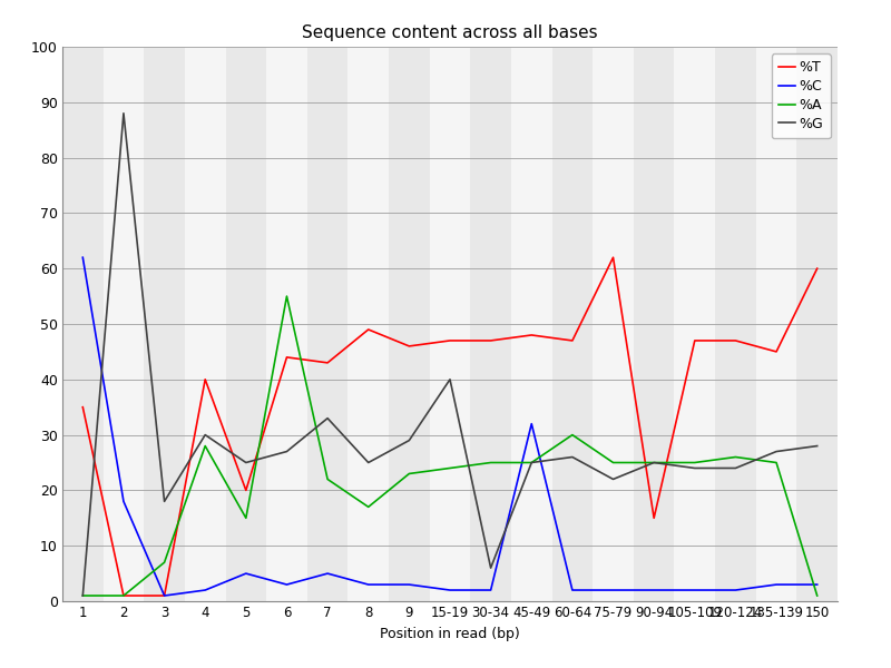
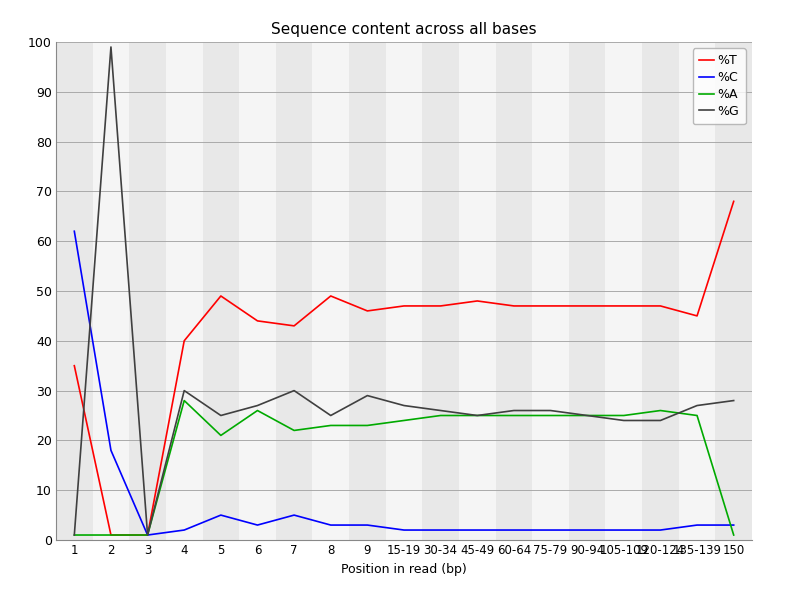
%G/2: 88 -> 99
%A/3: 7 -> 1
%G/3: 18 -> 1
%T/5: 20 -> 49
%A/5: 15 -> 21
%A/6: 55 -> 26
%G/7: 33 -> 30
%A/8: 17 -> 23
%G/15-19: 40 -> 27
%G/30-34: 6 -> 26
%C/45-49: 32 -> 2
%A/60-64: 30 -> 25
%T/75-79: 62 -> 47
%G/75-79: 22 -> 26
%T/90-94: 15 -> 47
%T/150: 60 -> 68
